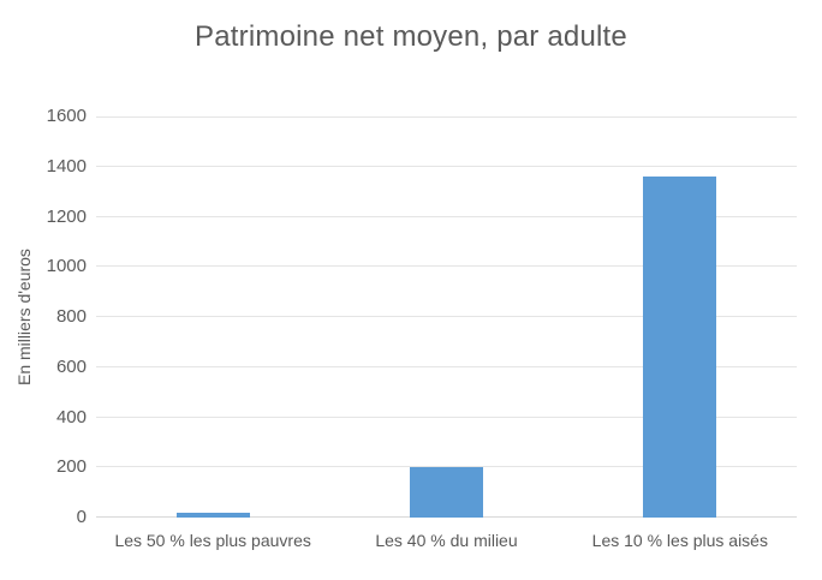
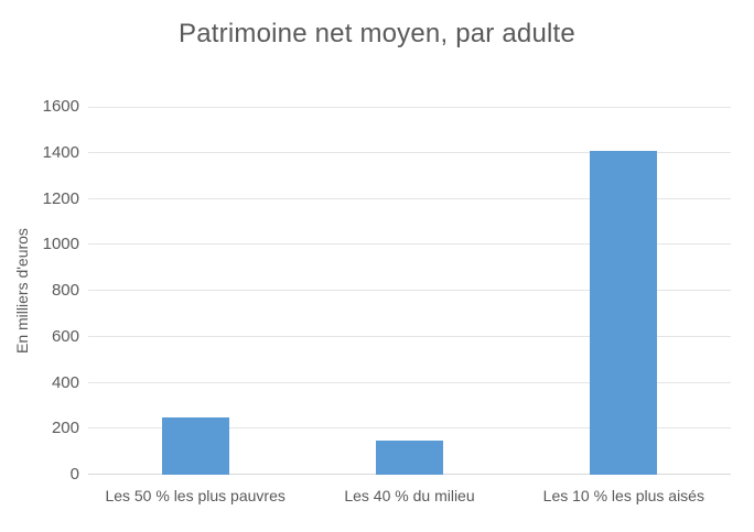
Les 50 % les plus pauvres: 20 -> 250
Les 40 % du milieu: 200 -> 150
Les 10 % les plus aisés: 1360 -> 1410
